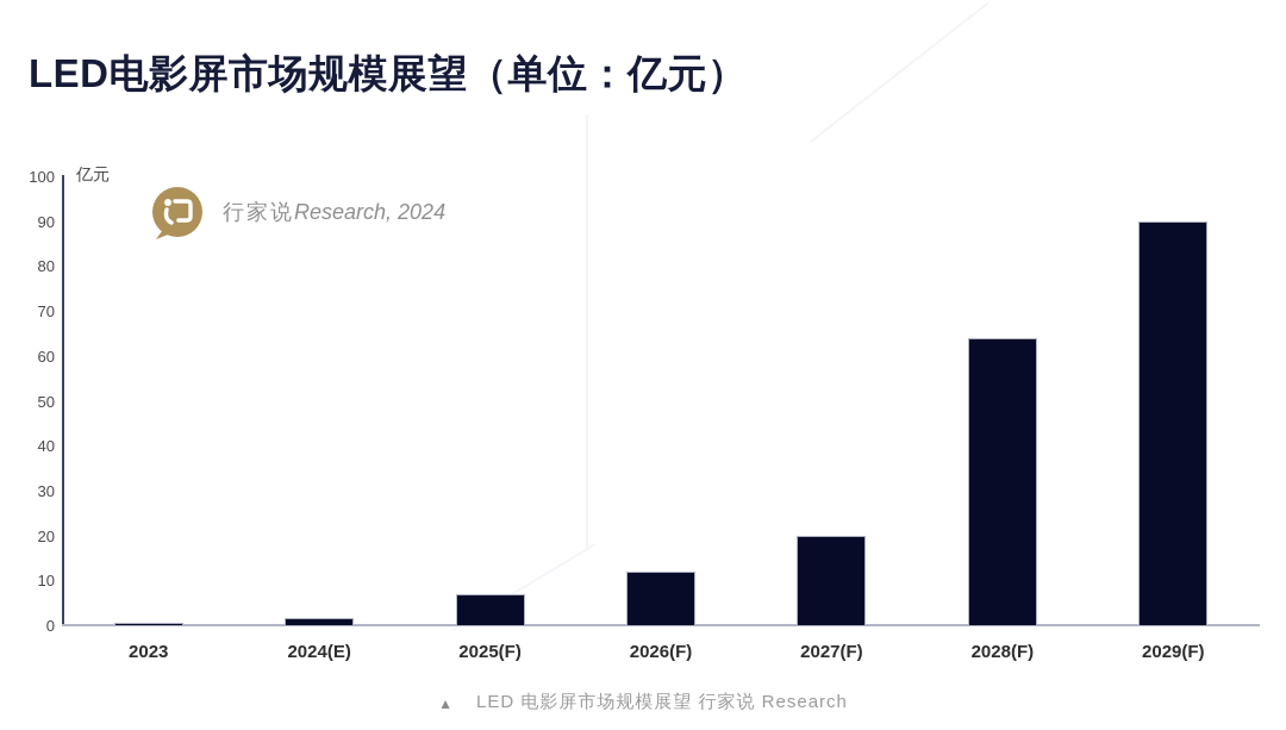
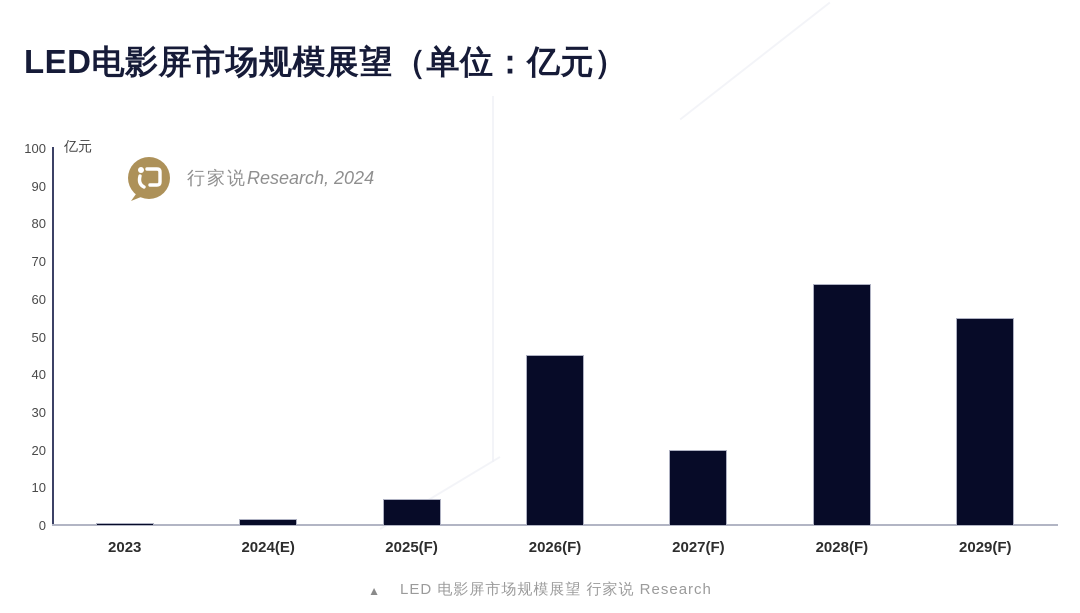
2026(F): 12 -> 45
2029(F): 90 -> 55
